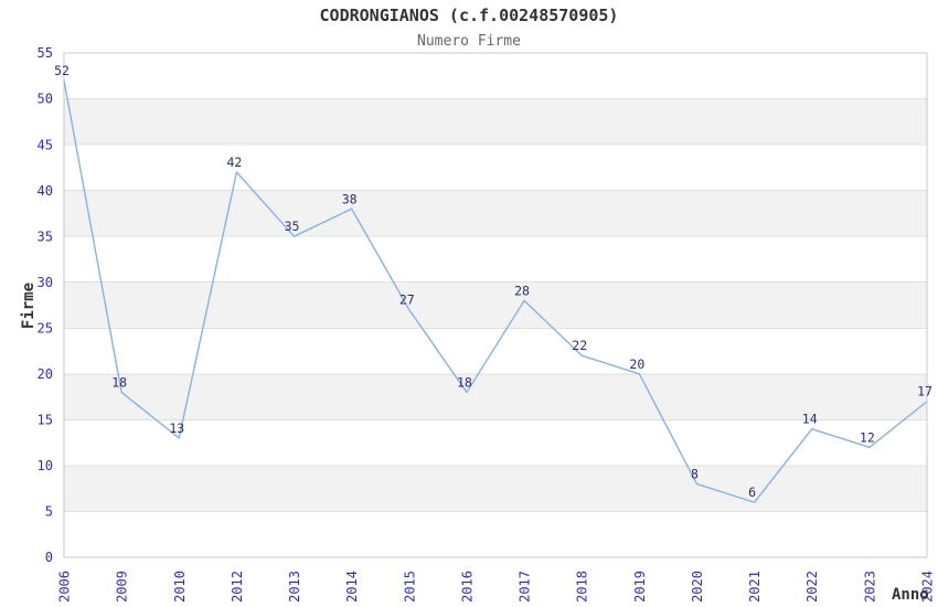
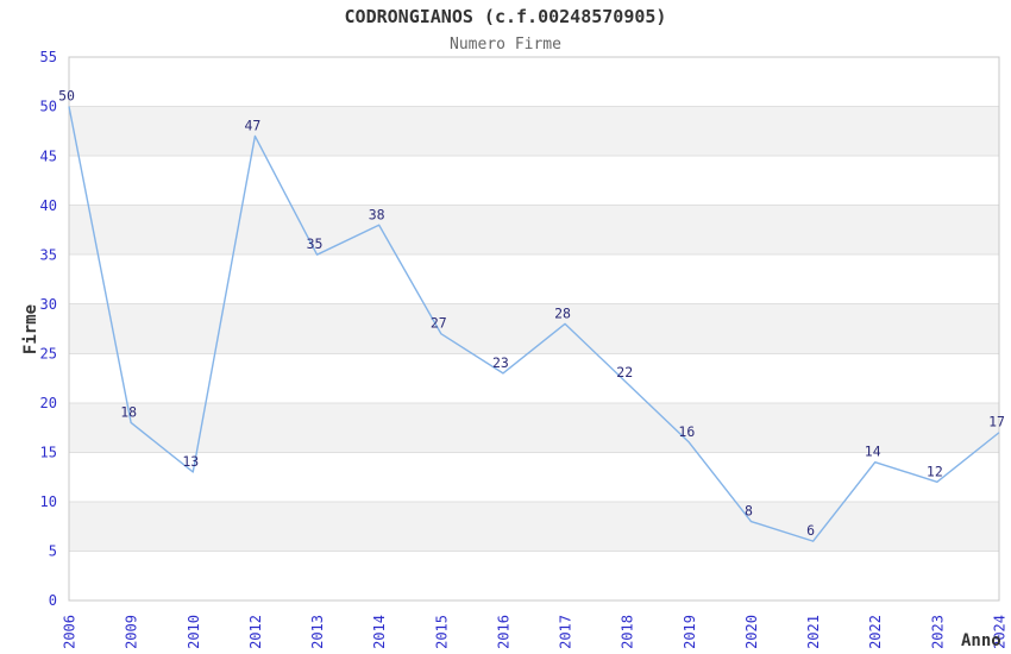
2006: 52 -> 50
2012: 42 -> 47
2016: 18 -> 23
2019: 20 -> 16
